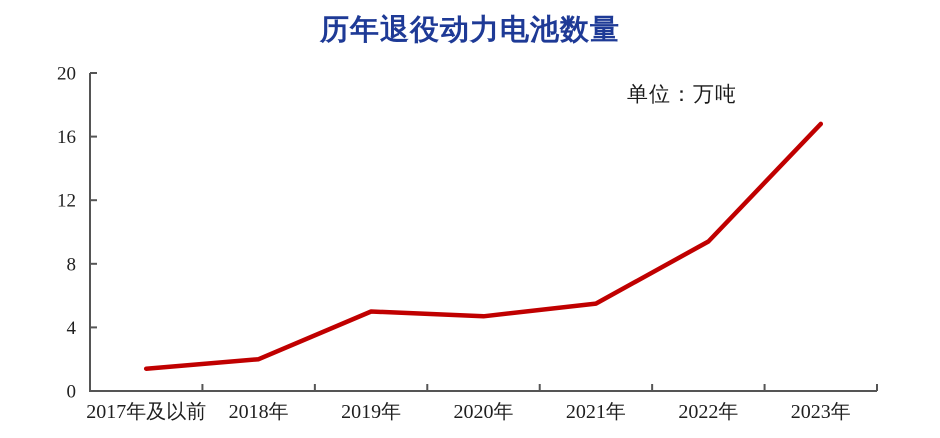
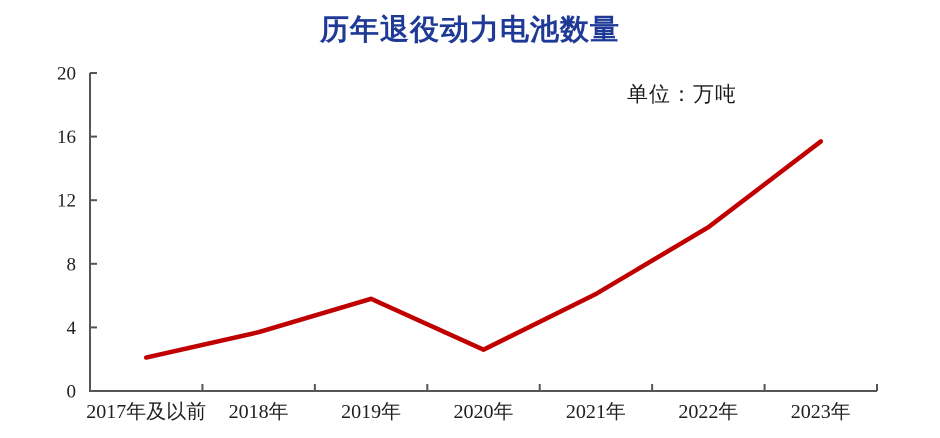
2017年及以前: 1.4 -> 2.1
2018年: 2.0 -> 3.7
2019年: 5.0 -> 5.8
2020年: 4.7 -> 2.6
2021年: 5.5 -> 6.1
2022年: 9.4 -> 10.3
2023年: 16.8 -> 15.7
